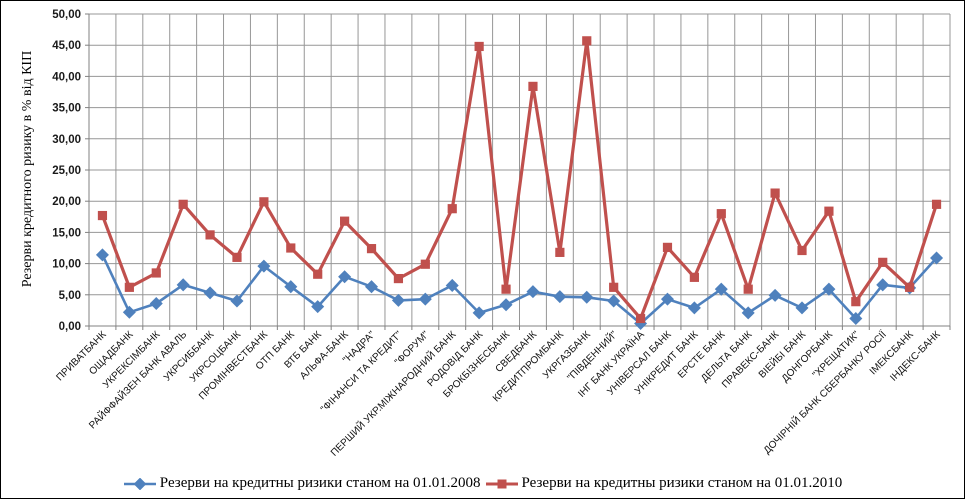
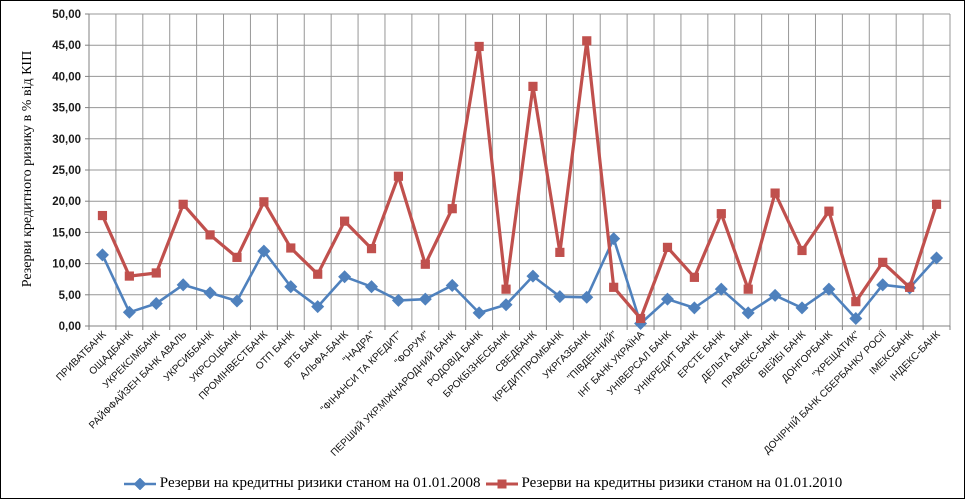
Резерви на кредитны ризики станом на 01.01.2010/ОЩАДБАНК: 6 -> 8
Резерви на кредитны ризики станом на 01.01.2008/ПРОМІНВЕСТБАНК: 10 -> 12
Резерви на кредитны ризики станом на 01.01.2010/"ФІНАНСИ ТА КРЕДИТ": 8 -> 24
Резерви на кредитны ризики станом на 01.01.2008/СВЕДБАНК: 6 -> 8
Резерви на кредитны ризики станом на 01.01.2008/"ПІВДЕННИЙ": 4 -> 14
